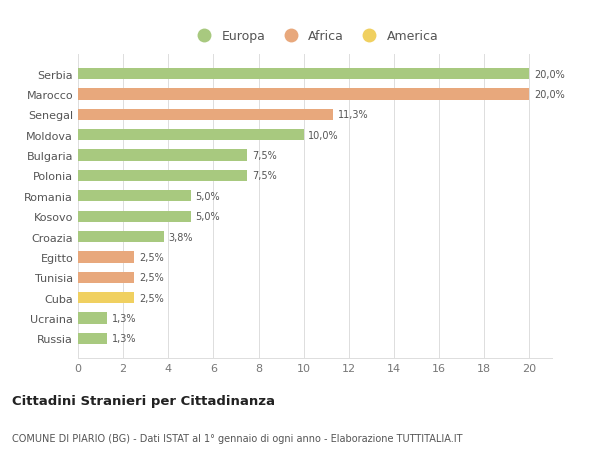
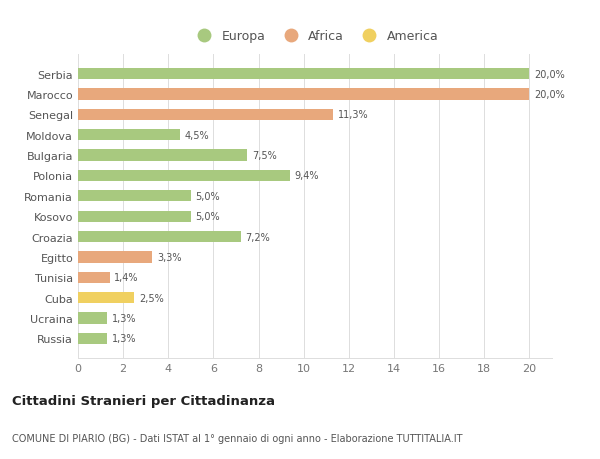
Moldova: 10,0% -> 4,5%
Polonia: 7,5% -> 9,4%
Croazia: 3,8% -> 7,2%
Egitto: 2,5% -> 3,3%
Tunisia: 2,5% -> 1,4%
